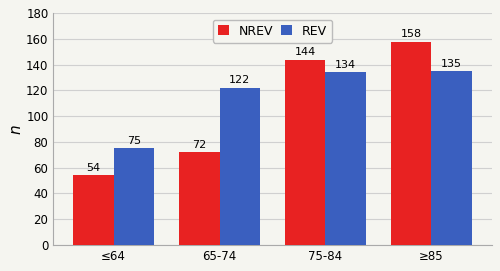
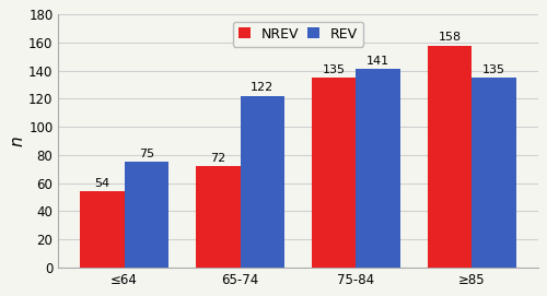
NREV/75-84: 144 -> 135
REV/75-84: 134 -> 141
